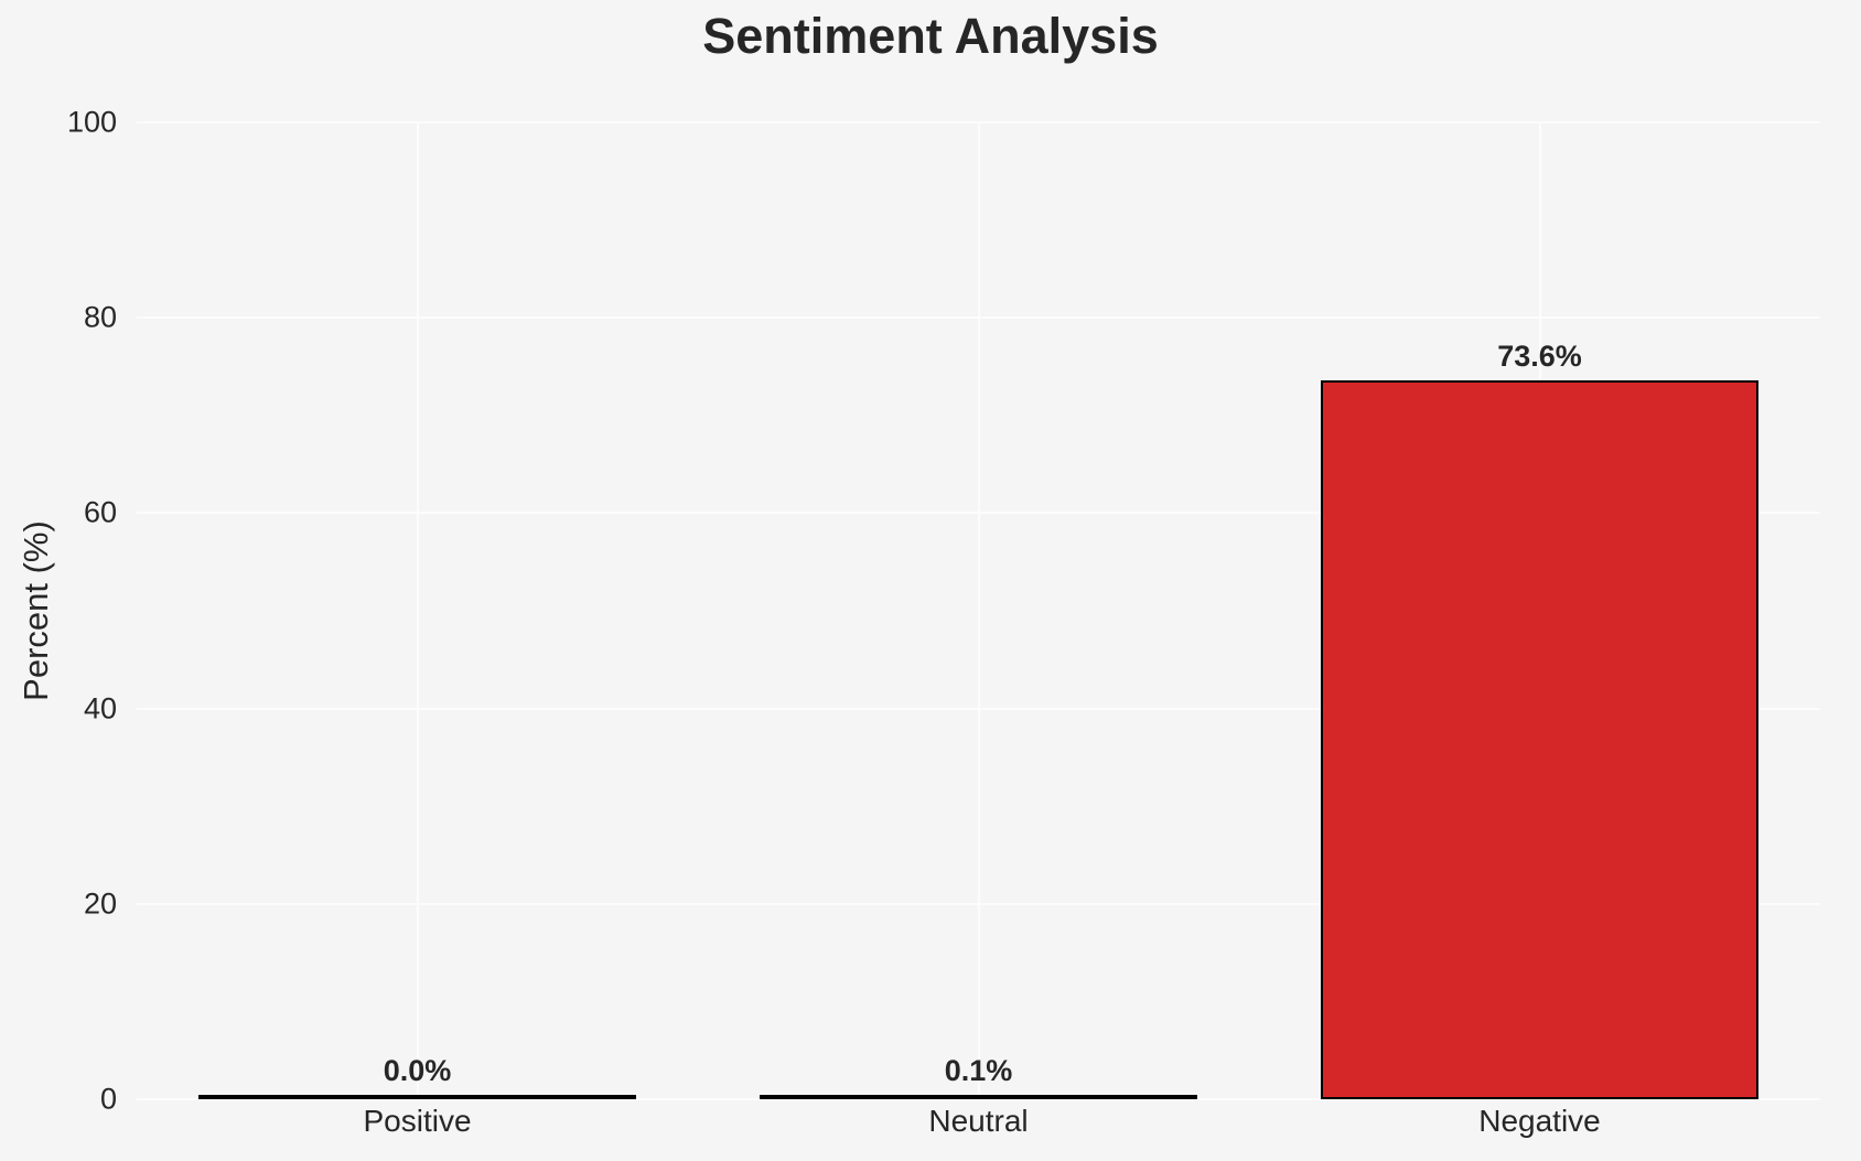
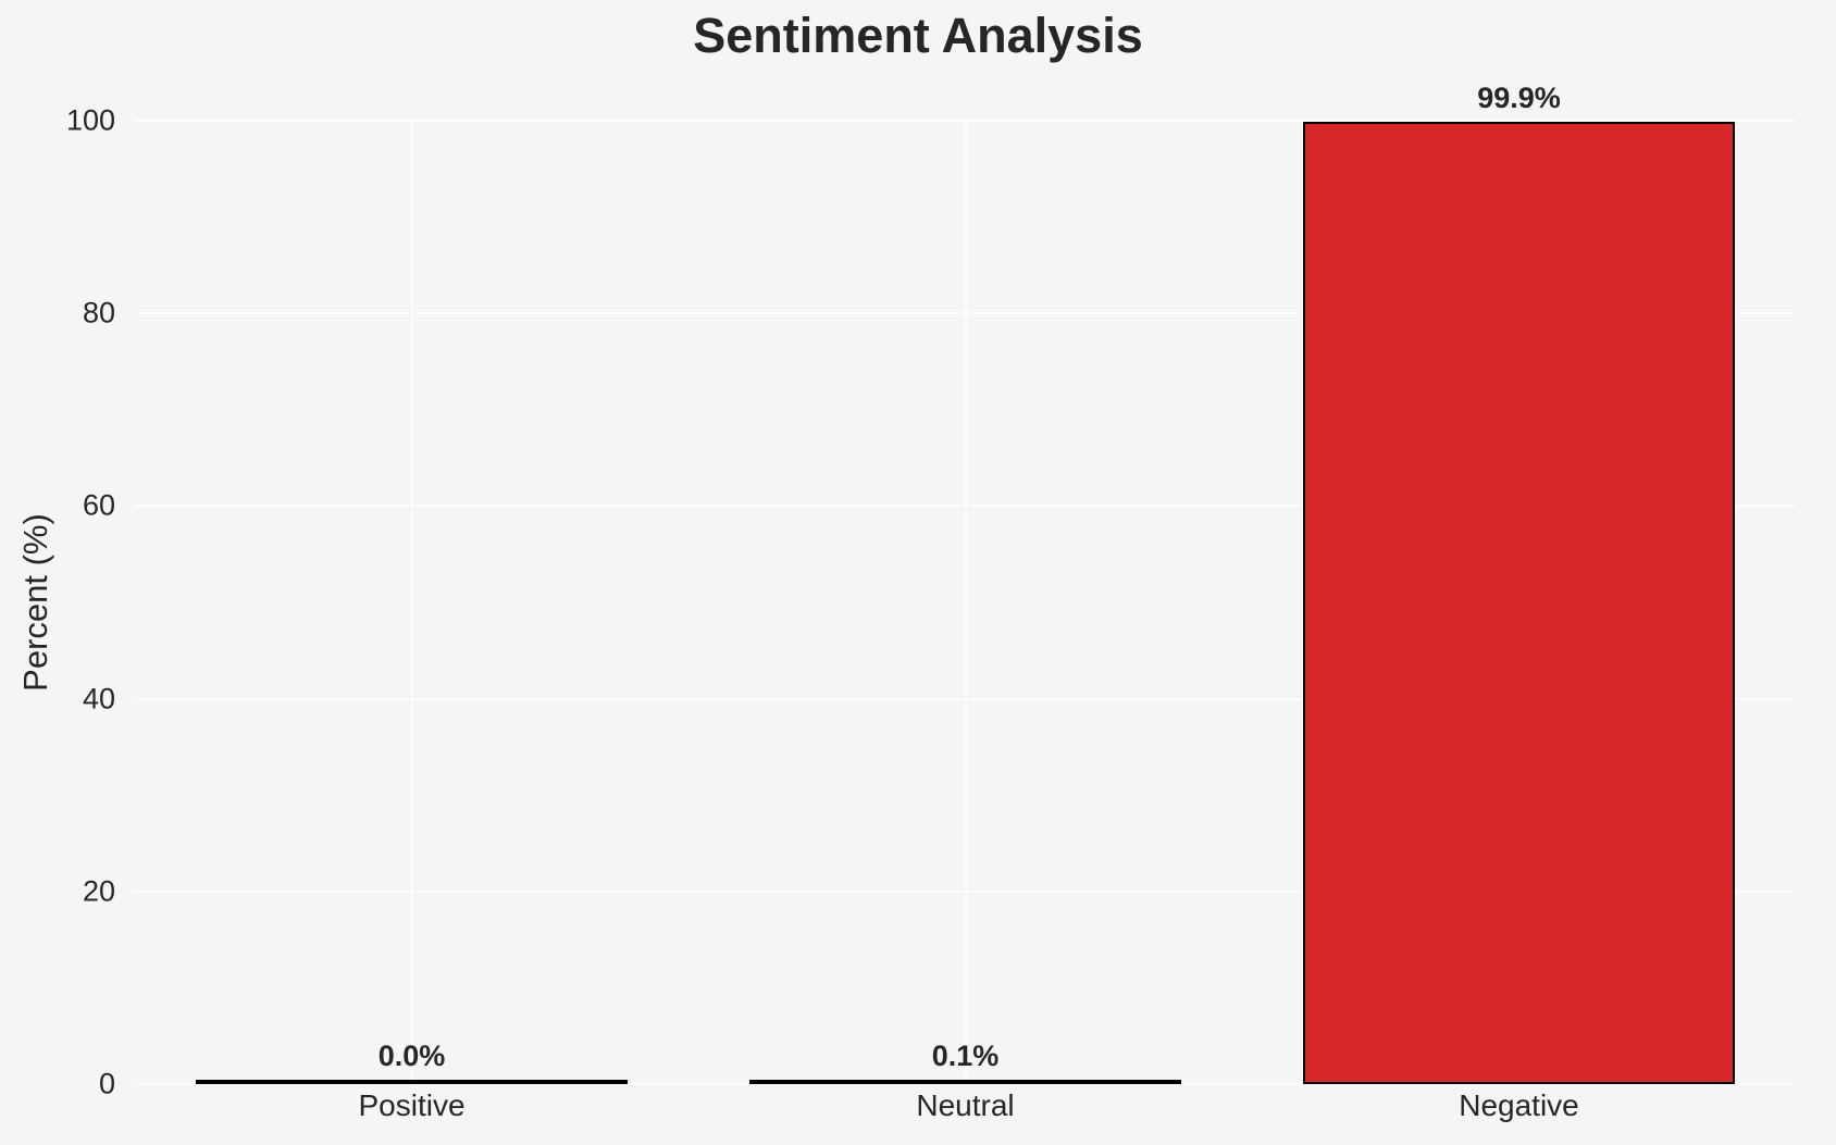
Negative: 73.6% -> 99.9%
